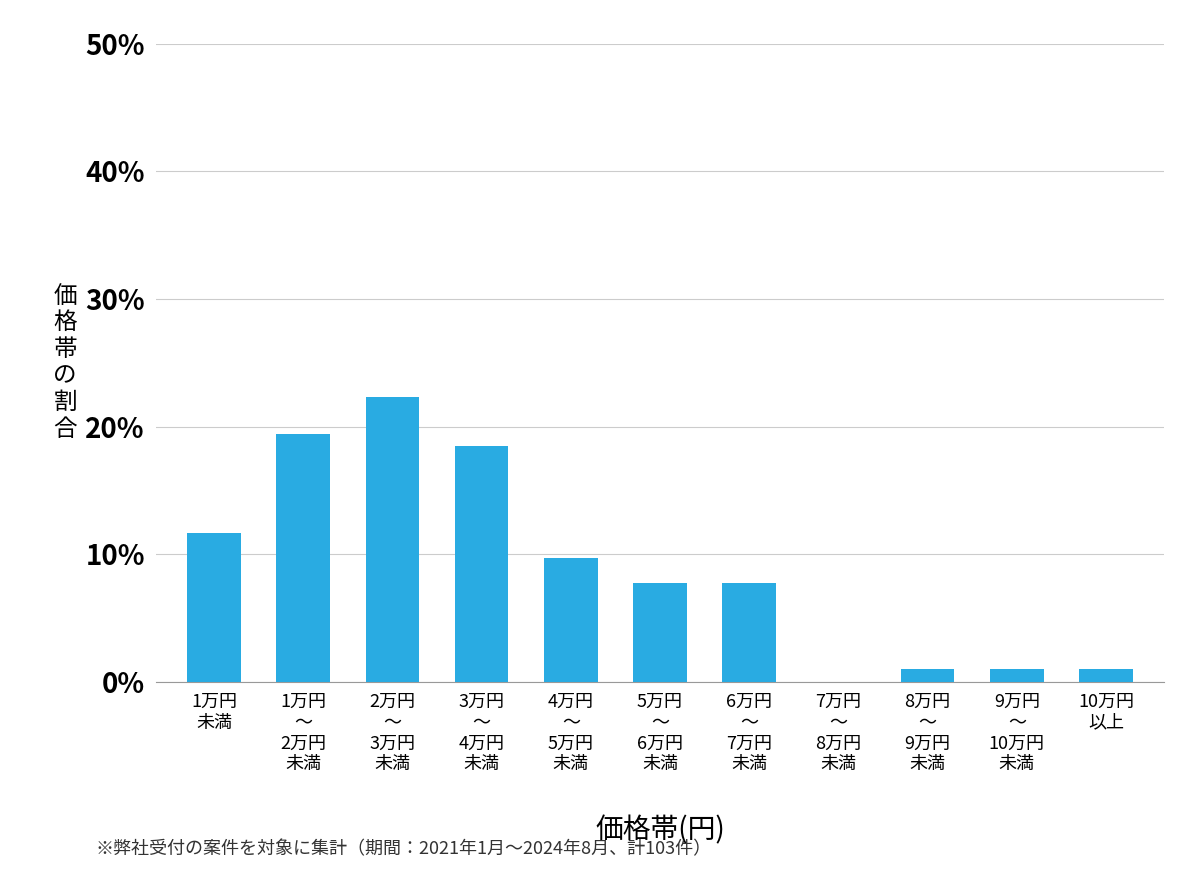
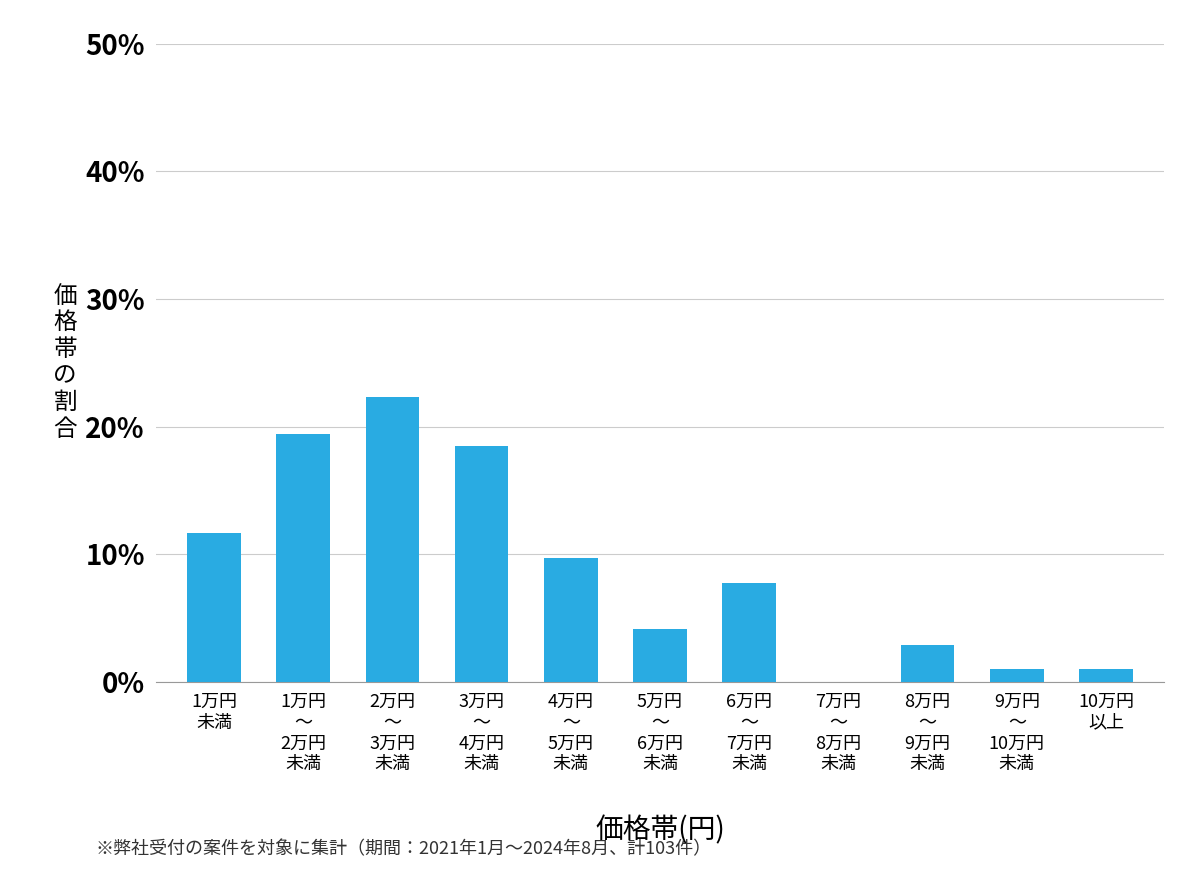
5万円 ～ 6万円 未満: 7.8% -> 4.1%
8万円 ～ 9万円 未満: 1.0% -> 2.9%
